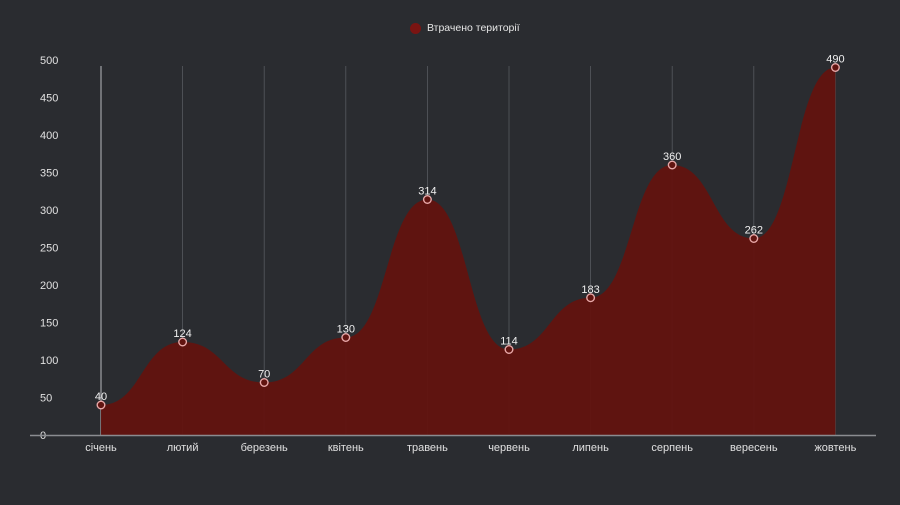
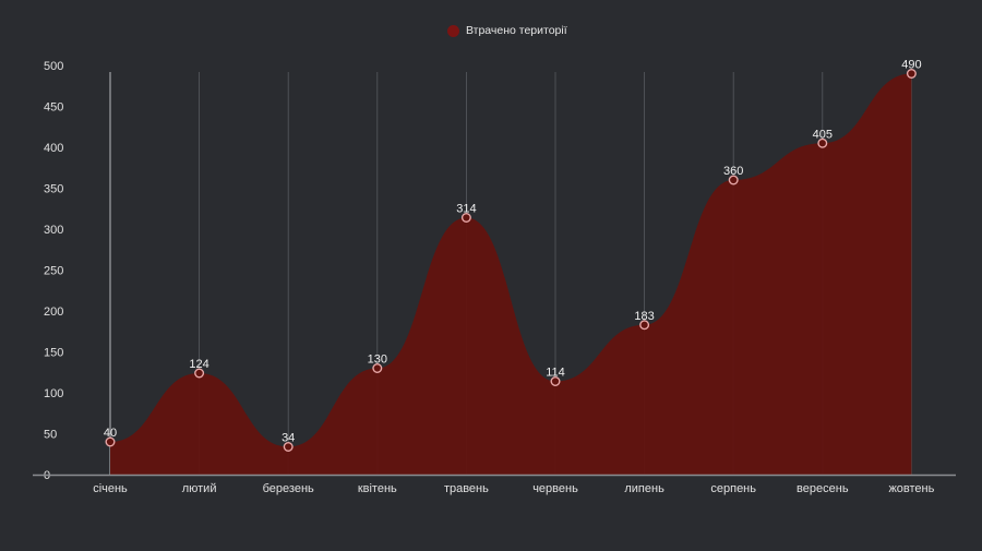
березень: 70 -> 34
вересень: 262 -> 405
